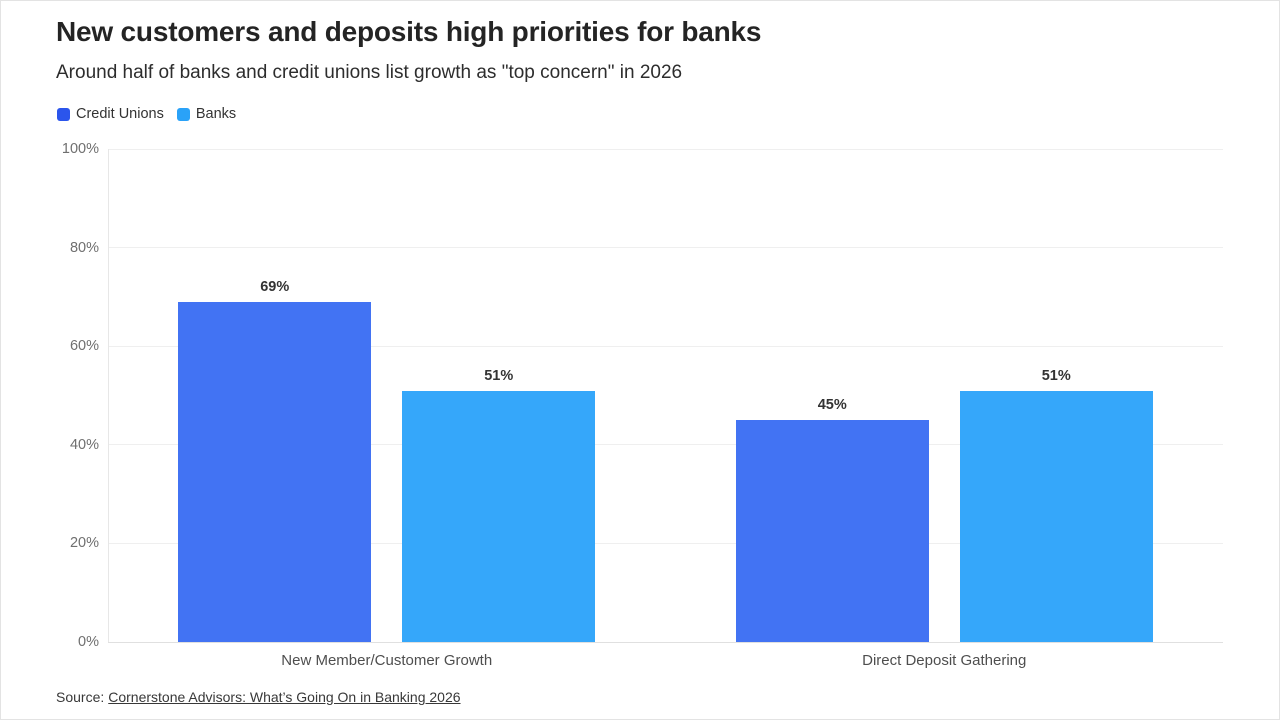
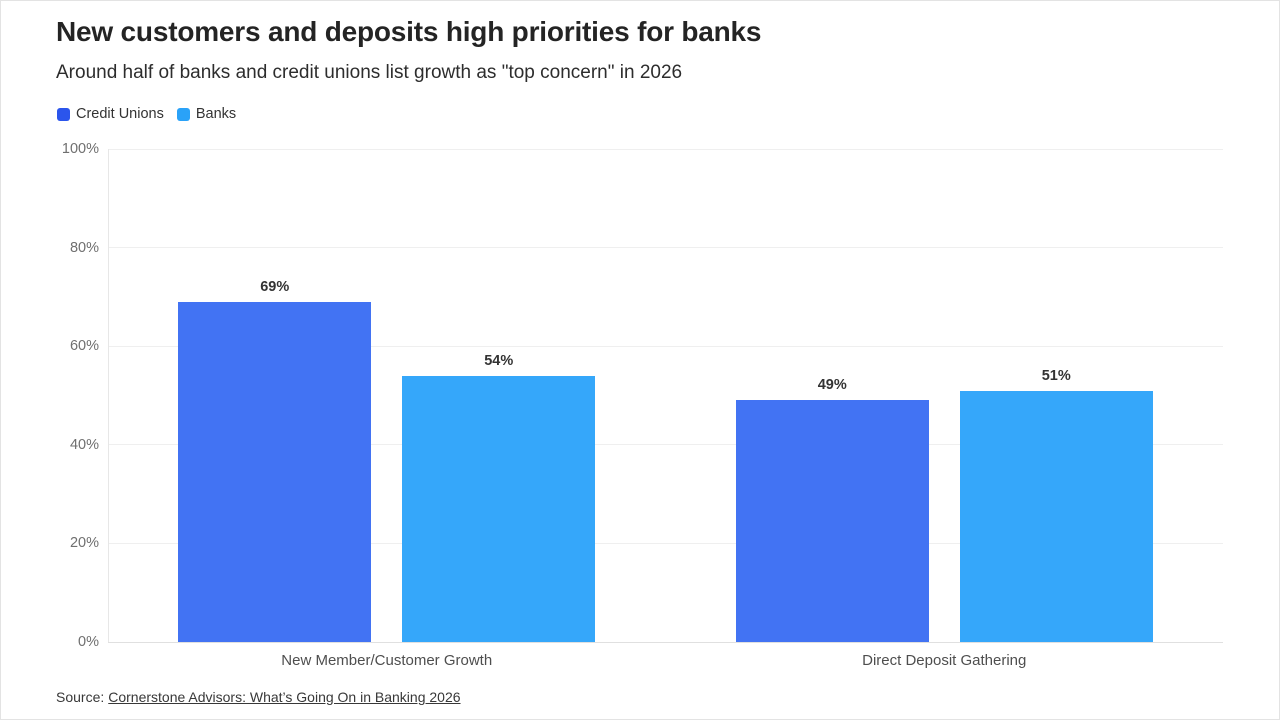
Banks/New Member/Customer Growth: 51% -> 54%
Credit Unions/Direct Deposit Gathering: 45% -> 49%
